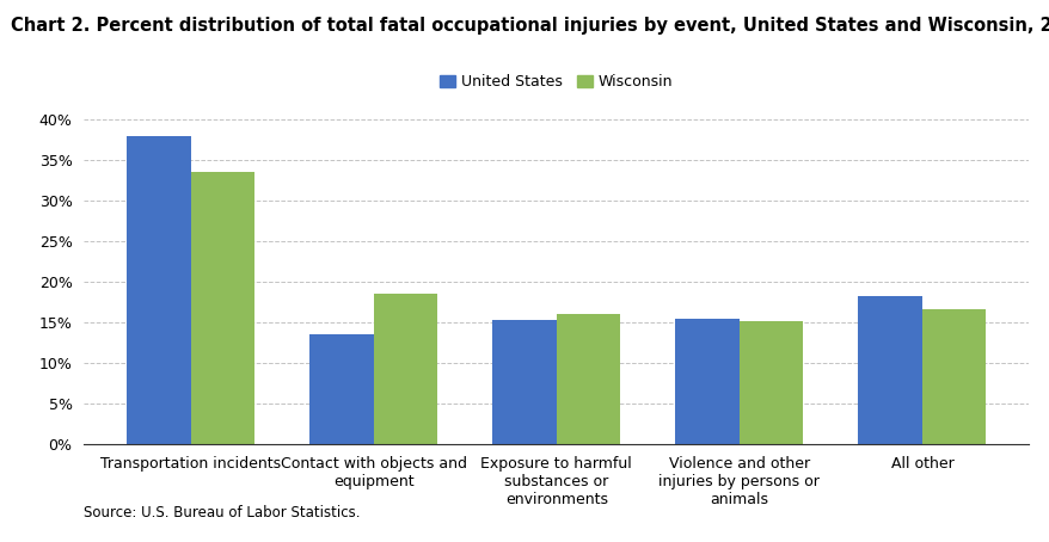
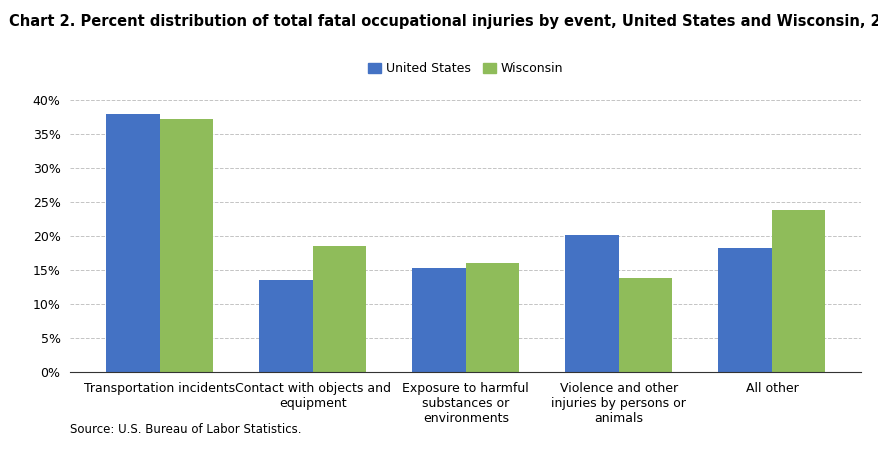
Wisconsin/Transportation incidents: 33.5% -> 37.2%
United States/Violence and other injuries by persons or animals: 15.5% -> 20.2%
Wisconsin/Violence and other injuries by persons or animals: 15.2% -> 13.8%
Wisconsin/All other: 16.7% -> 23.8%
